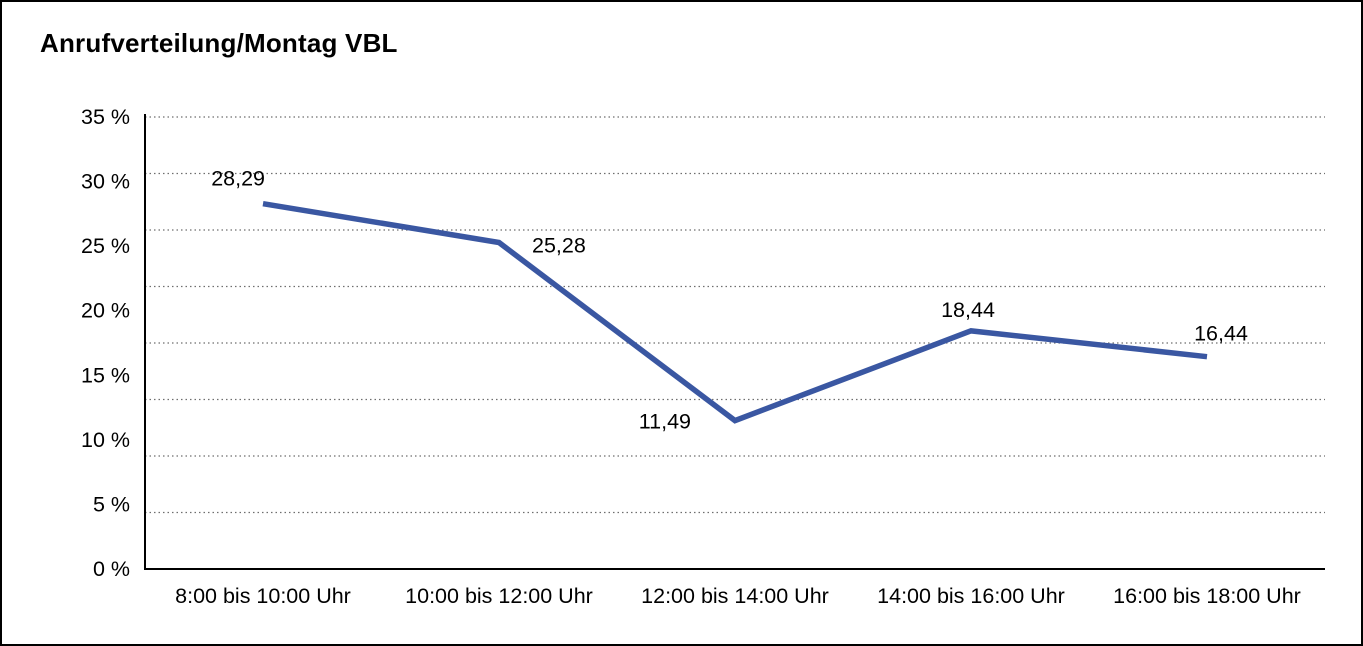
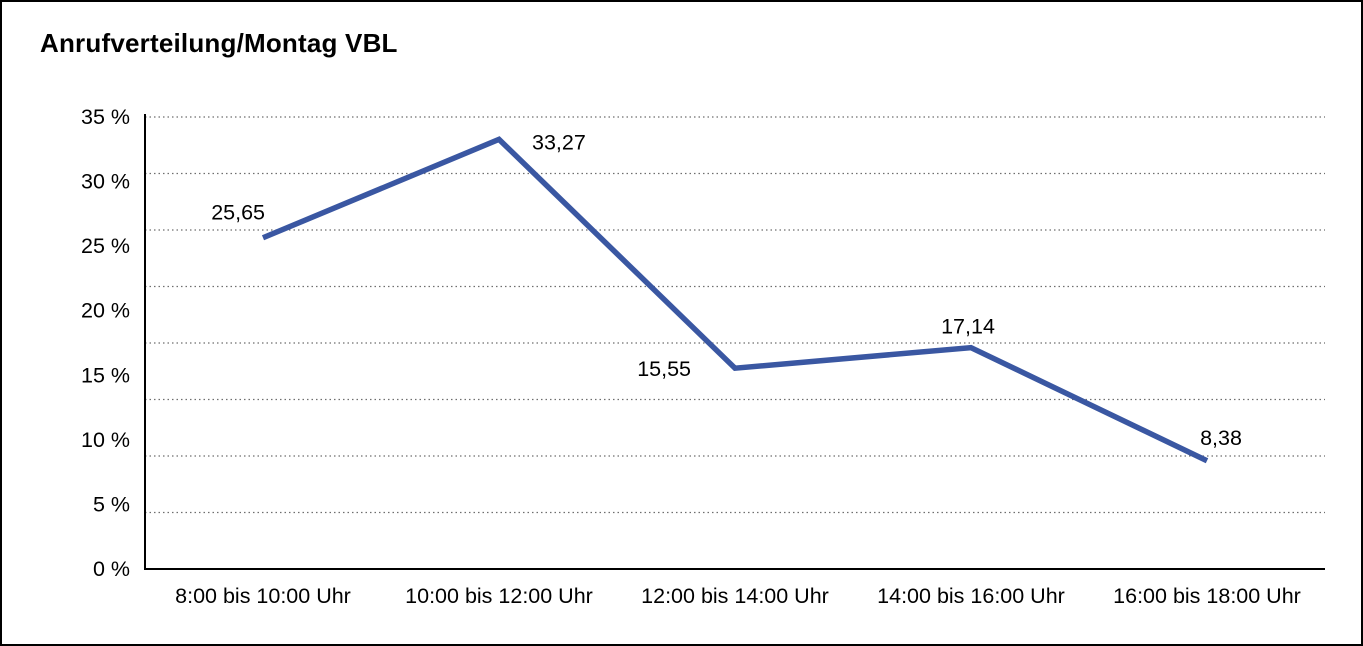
8:00 bis 10:00 Uhr: 28,29 -> 25,65
10:00 bis 12:00 Uhr: 25,28 -> 33,27
12:00 bis 14:00 Uhr: 11,49 -> 15,55
14:00 bis 16:00 Uhr: 18,44 -> 17,14
16:00 bis 18:00 Uhr: 16,44 -> 8,38
